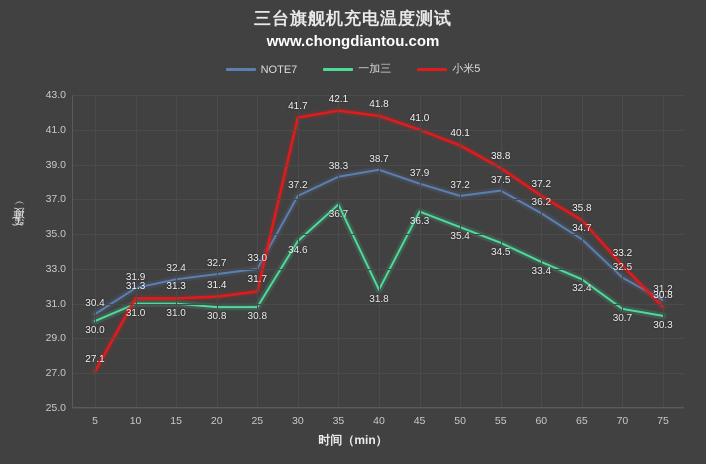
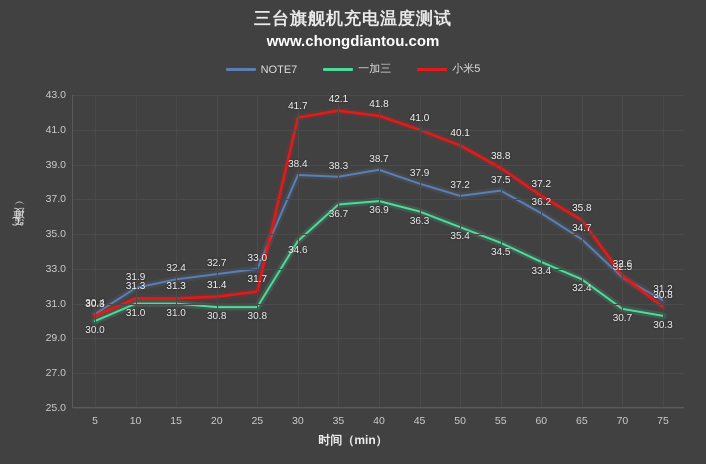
小米5/5: 27.1 -> 30.3
NOTE7/30: 37.2 -> 38.4
一加三/40: 31.8 -> 36.9
小米5/70: 33.2 -> 32.6
